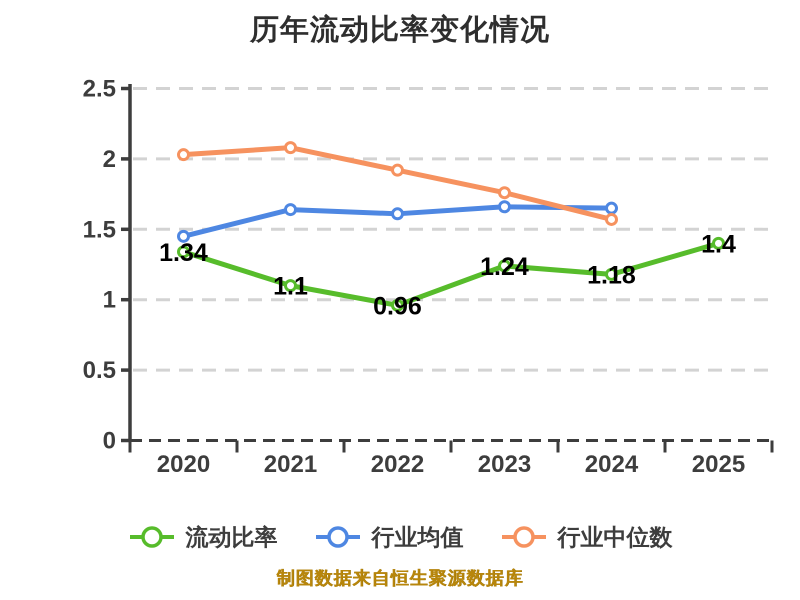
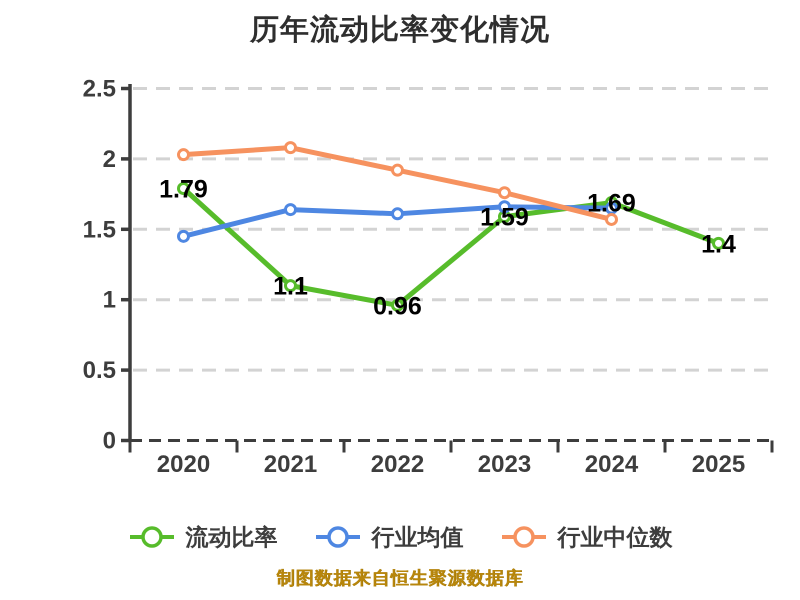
流动比率/2020: 1.34 -> 1.79
流动比率/2023: 1.24 -> 1.59
流动比率/2024: 1.18 -> 1.69
